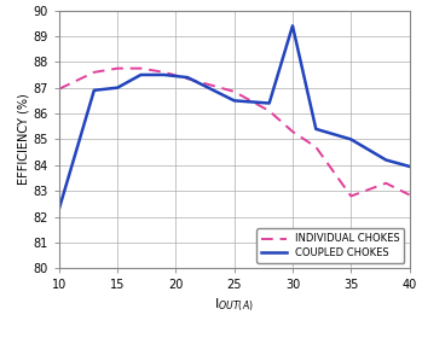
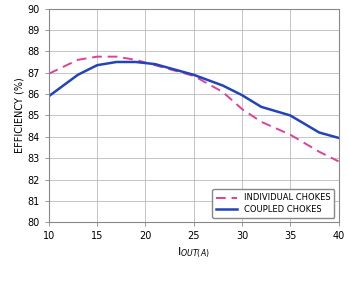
COUPLED CHOKES/10: 82.30 -> 85.90
COUPLED CHOKES/15: 87.00 -> 87.35
COUPLED CHOKES/25: 86.50 -> 86.90
COUPLED CHOKES/30: 89.40 -> 85.95
INDIVIDUAL CHOKES/35: 82.80 -> 84.10
